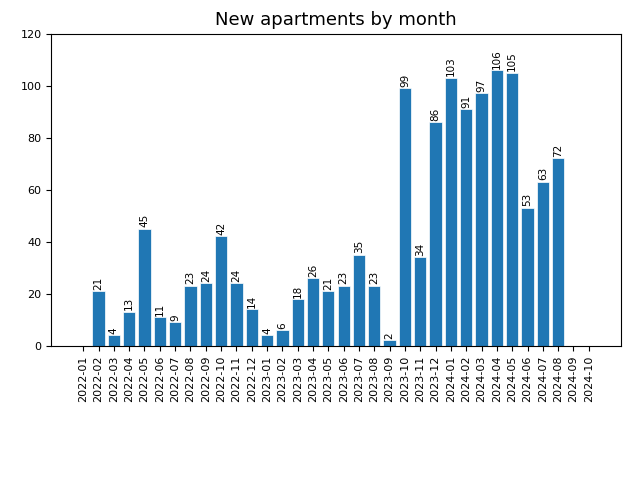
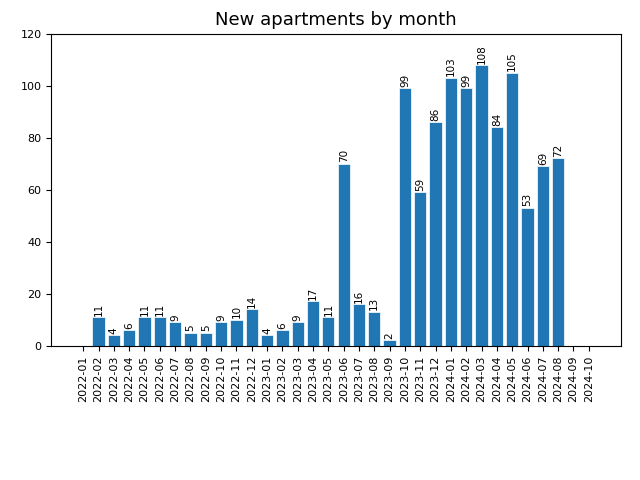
2022-02: 21 -> 11
2022-04: 13 -> 6
2022-05: 45 -> 11
2022-08: 23 -> 5
2022-09: 24 -> 5
2022-10: 42 -> 9
2022-11: 24 -> 10
2023-03: 18 -> 9
2023-04: 26 -> 17
2023-05: 21 -> 11
2023-06: 23 -> 70
2023-07: 35 -> 16
2023-08: 23 -> 13
2023-11: 34 -> 59
2024-02: 91 -> 99
2024-03: 97 -> 108
2024-04: 106 -> 84
2024-07: 63 -> 69
